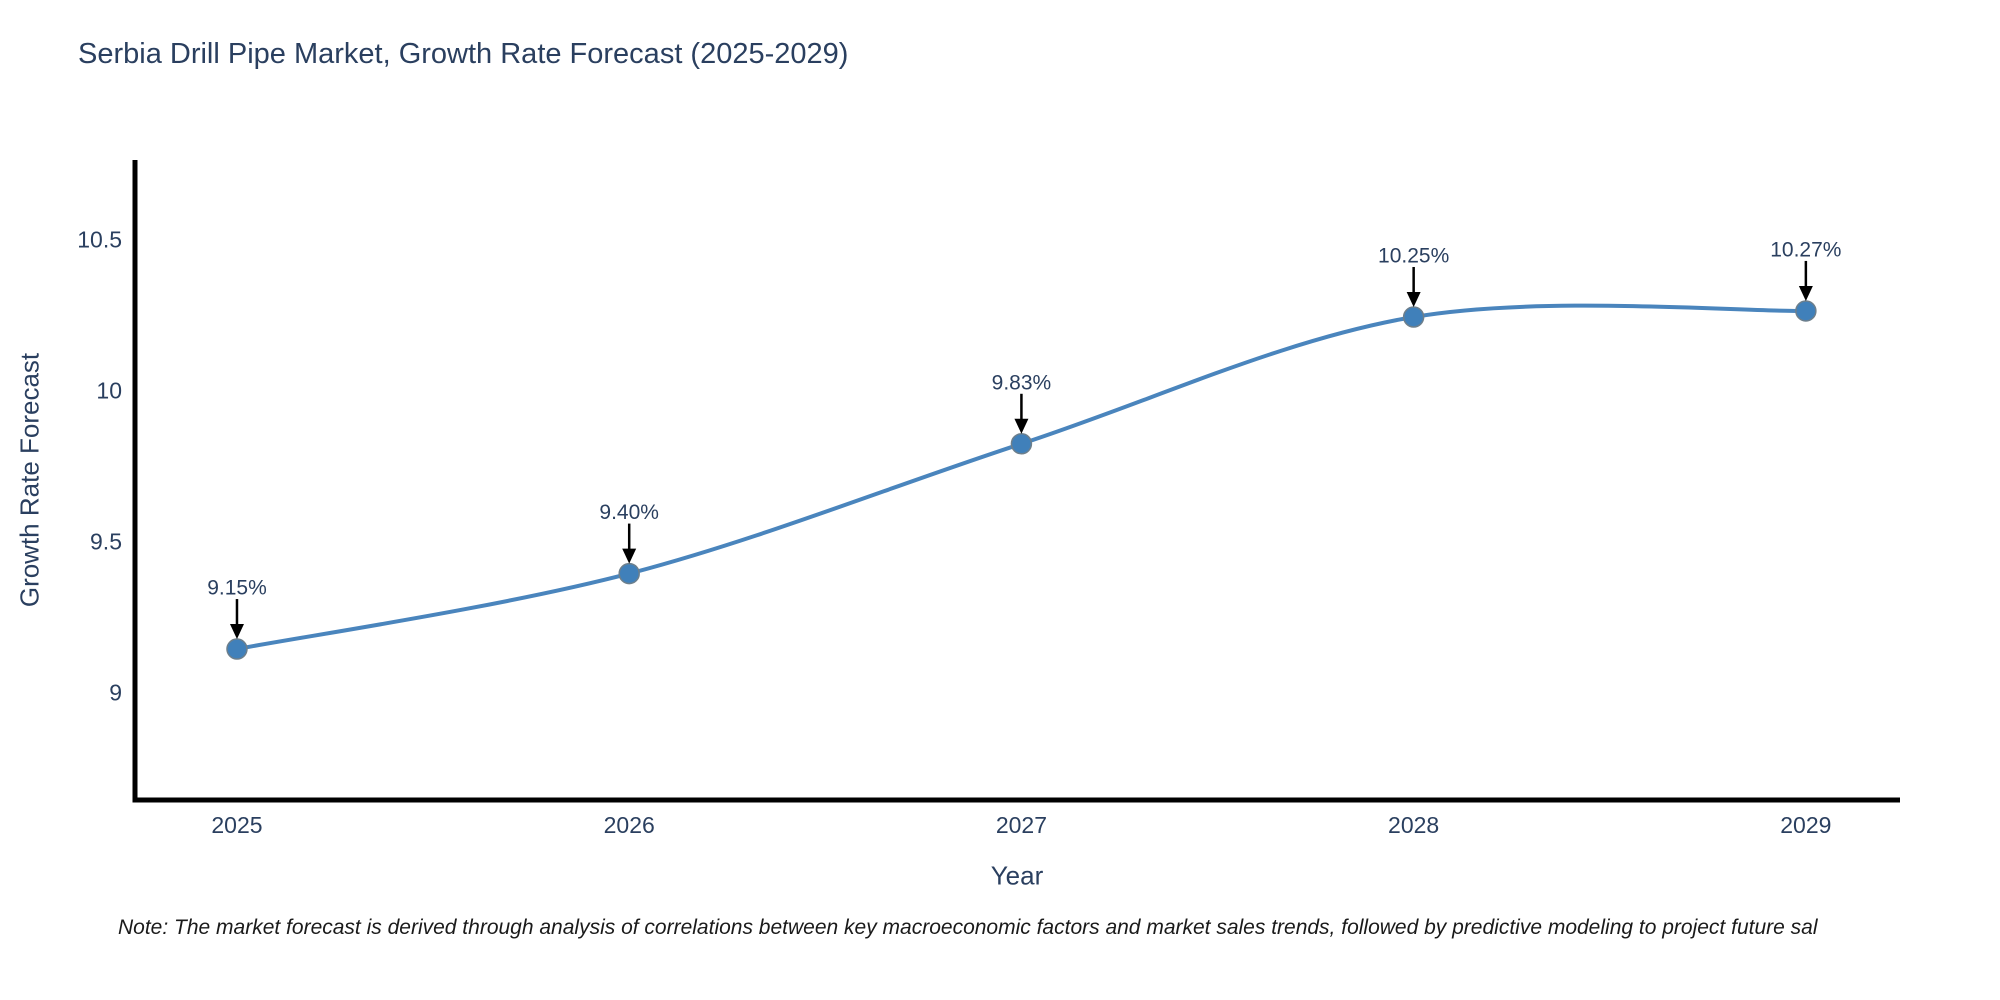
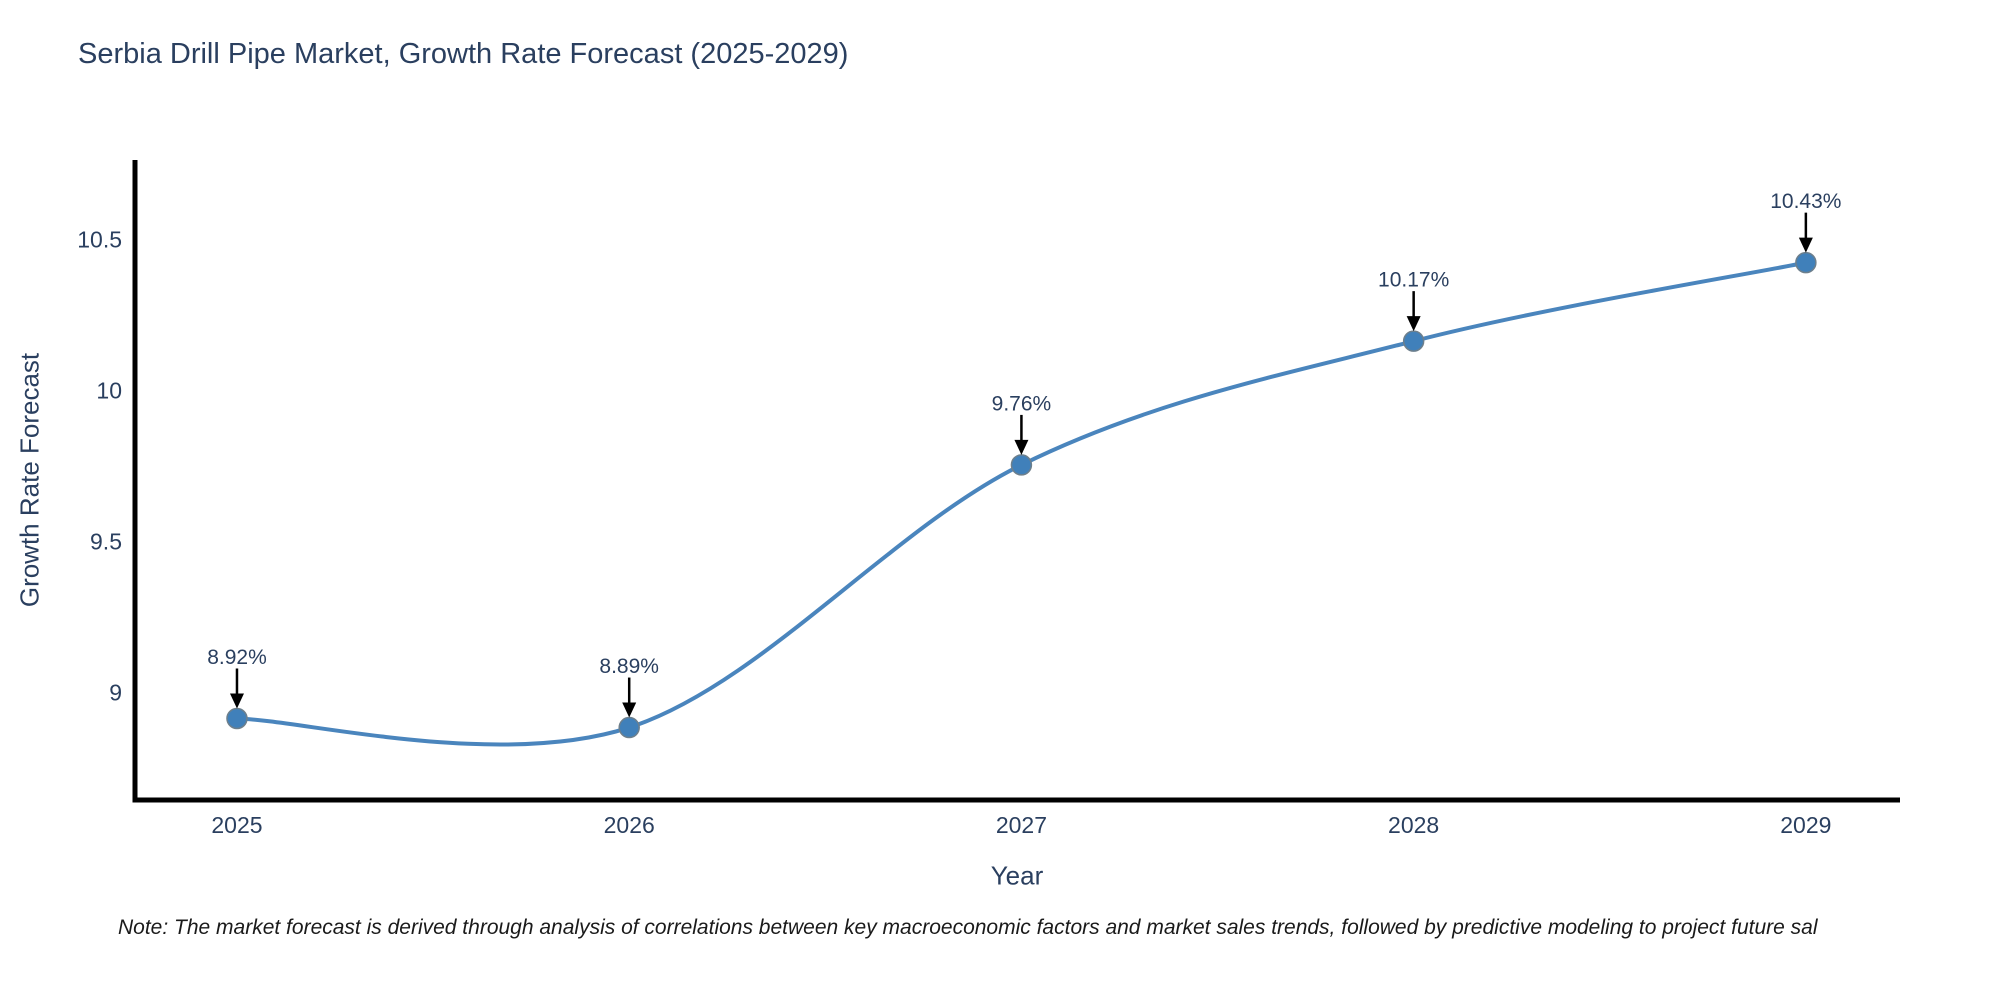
2025: 9.15% -> 8.92%
2026: 9.40% -> 8.89%
2027: 9.83% -> 9.76%
2028: 10.25% -> 10.17%
2029: 10.27% -> 10.43%
